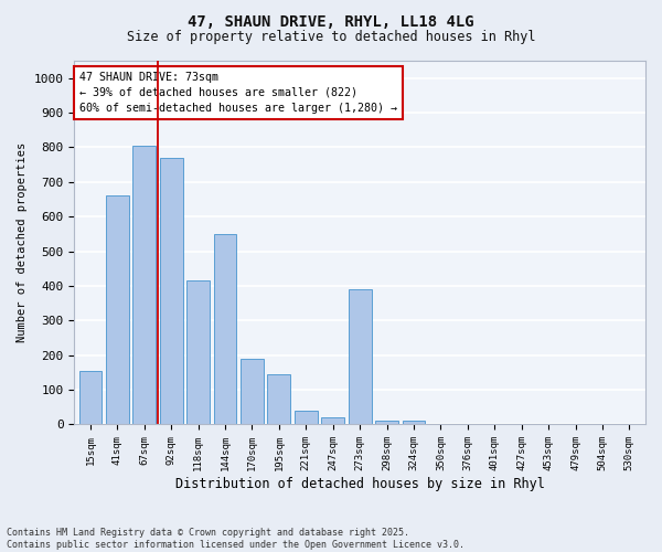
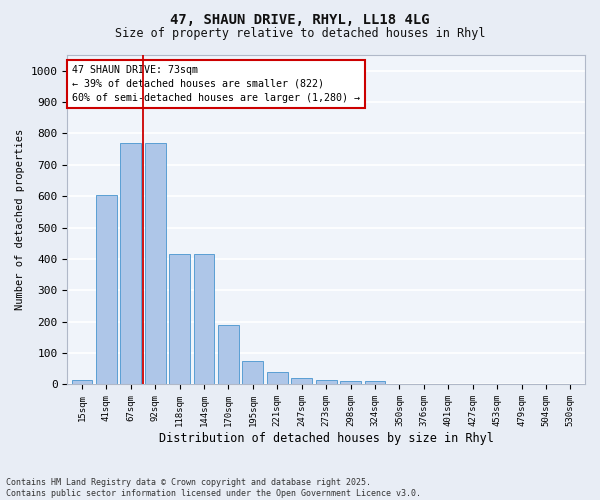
15sqm: 155 -> 15
41sqm: 660 -> 605
67sqm: 805 -> 770
144sqm: 550 -> 415
195sqm: 145 -> 75
273sqm: 390 -> 15
